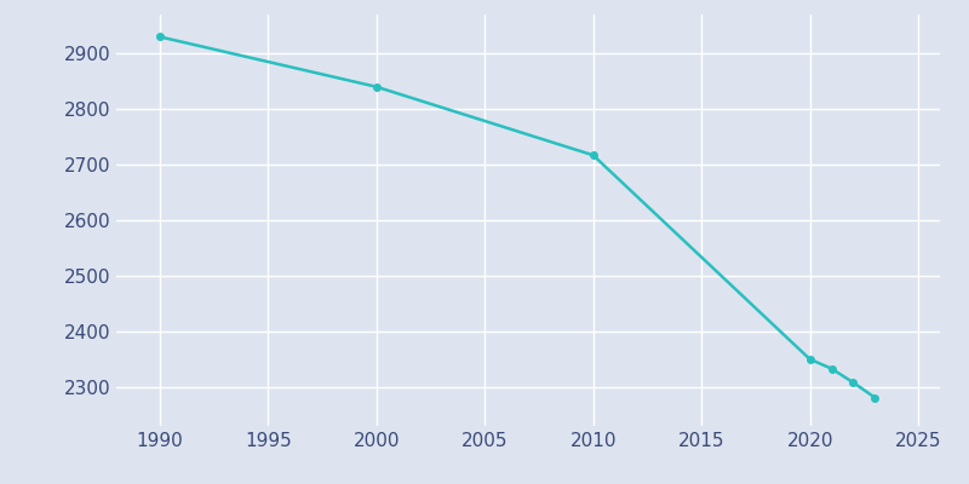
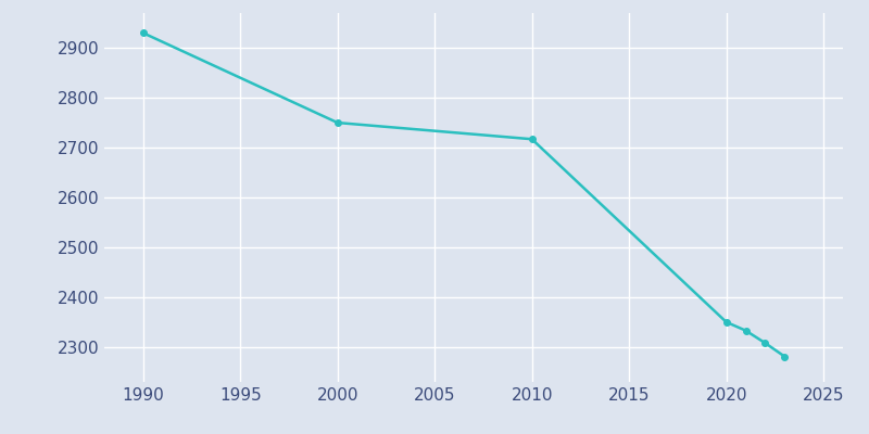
2000: 2840 -> 2750
